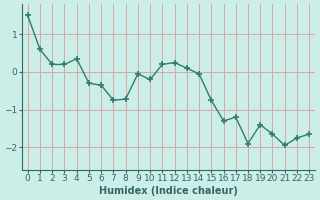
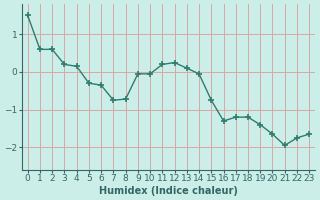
2: 0.20 -> 0.60
4: 0.35 -> 0.15
10: -0.20 -> -0.05
18: -1.90 -> -1.20
